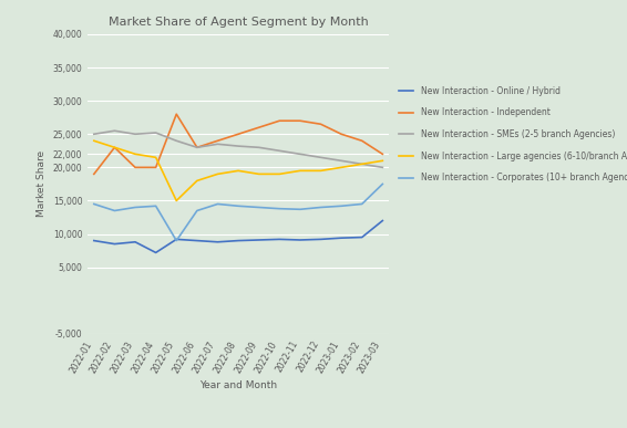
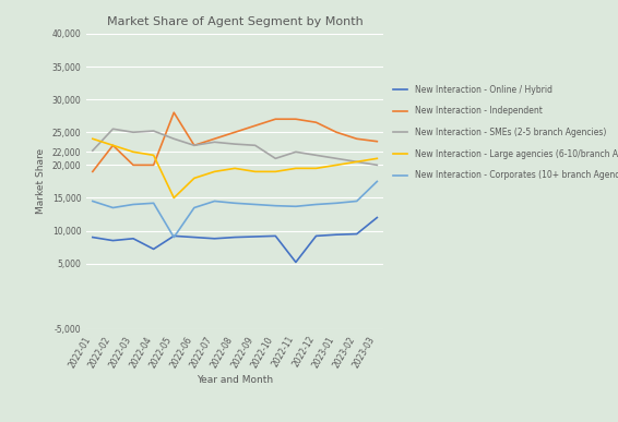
New Interaction - SMEs (2-5 branch Agencies)/2022-01: 25,000 -> 22,200
New Interaction - SMEs (2-5 branch Agencies)/2022-10: 22,500 -> 21,000
New Interaction - Online / Hybrid/2022-11: 9,100 -> 5,200
New Interaction - Independent/2023-03: 22,000 -> 23,600
